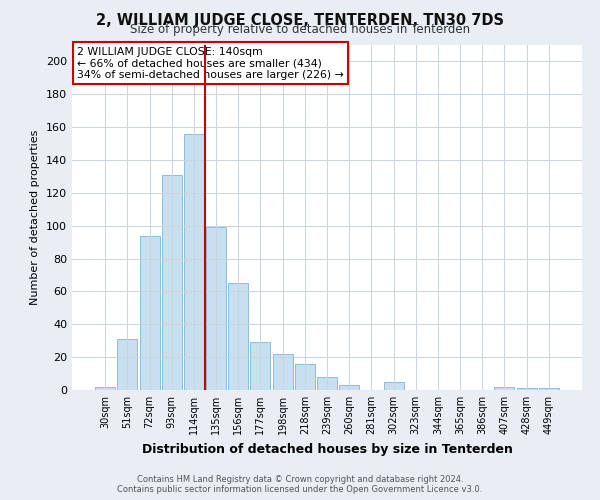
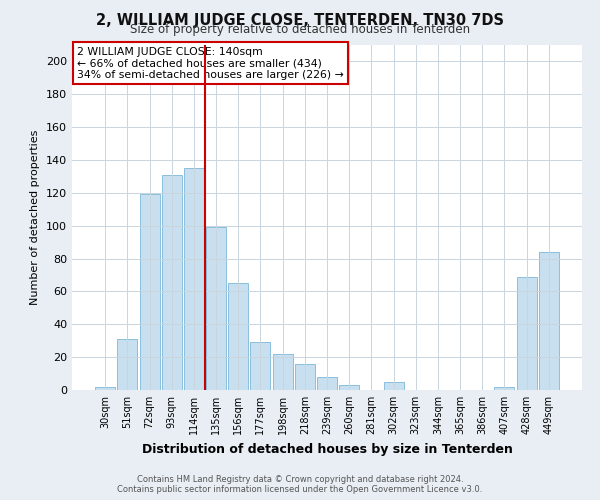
72sqm: 94 -> 119
114sqm: 156 -> 135
428sqm: 1 -> 69
449sqm: 1 -> 84
